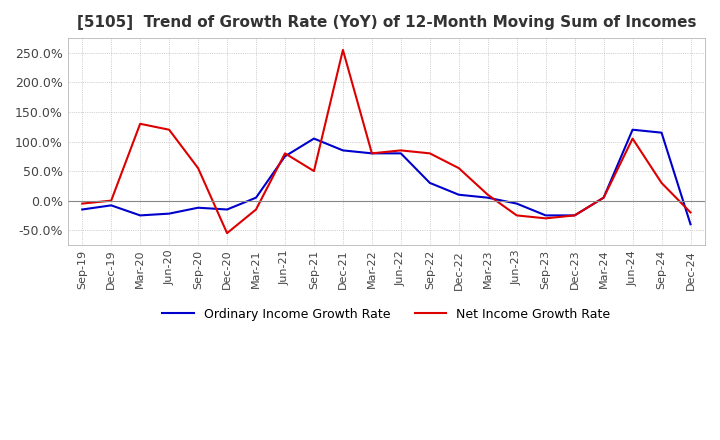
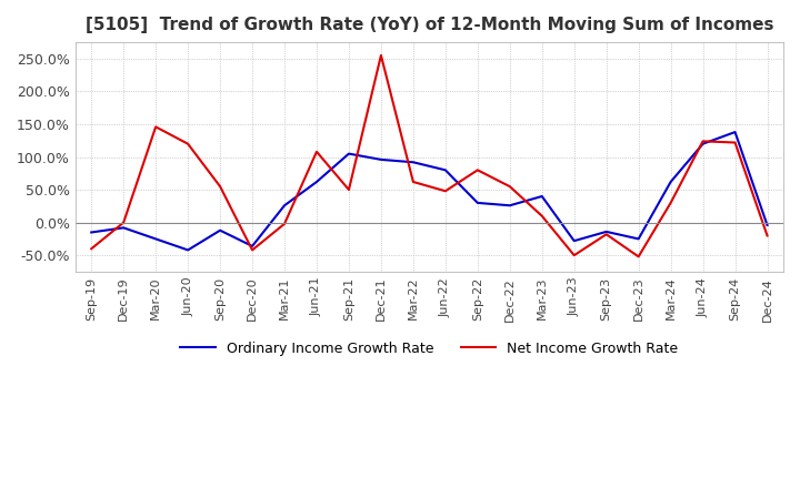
Net Income Growth Rate/Sep-19: -5% -> -40%
Net Income Growth Rate/Mar-20: 130% -> 146%
Ordinary Income Growth Rate/Jun-20: -22% -> -42%
Ordinary Income Growth Rate/Dec-20: -15% -> -36%
Net Income Growth Rate/Dec-20: -55% -> -42%
Ordinary Income Growth Rate/Mar-21: 5% -> 26%
Net Income Growth Rate/Mar-21: -15% -> -2%
Ordinary Income Growth Rate/Jun-21: 75% -> 62%
Net Income Growth Rate/Jun-21: 80% -> 108%
Ordinary Income Growth Rate/Dec-21: 85% -> 96%
Ordinary Income Growth Rate/Mar-22: 80% -> 92%
Net Income Growth Rate/Mar-22: 80% -> 62%
Net Income Growth Rate/Jun-22: 85% -> 48%
Ordinary Income Growth Rate/Dec-22: 10% -> 26%
Ordinary Income Growth Rate/Mar-23: 5% -> 40%
Ordinary Income Growth Rate/Jun-23: -5% -> -28%
Net Income Growth Rate/Jun-23: -25% -> -50%
Ordinary Income Growth Rate/Sep-23: -25% -> -14%
Net Income Growth Rate/Sep-23: -30% -> -18%
Net Income Growth Rate/Dec-23: -25% -> -52%
Ordinary Income Growth Rate/Mar-24: 5% -> 62%
Net Income Growth Rate/Mar-24: 5% -> 30%
Net Income Growth Rate/Jun-24: 105% -> 124%
Ordinary Income Growth Rate/Sep-24: 115% -> 138%
Net Income Growth Rate/Sep-24: 30% -> 122%
Ordinary Income Growth Rate/Dec-24: -40% -> -4%
